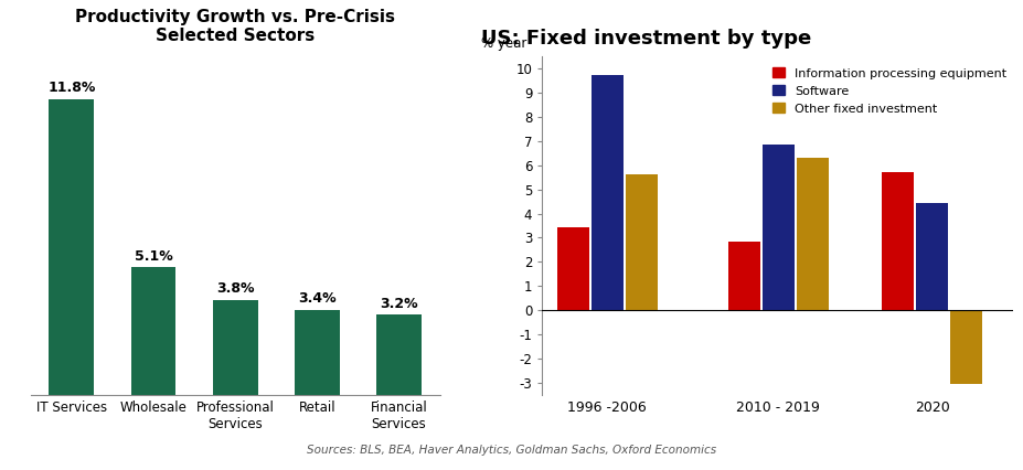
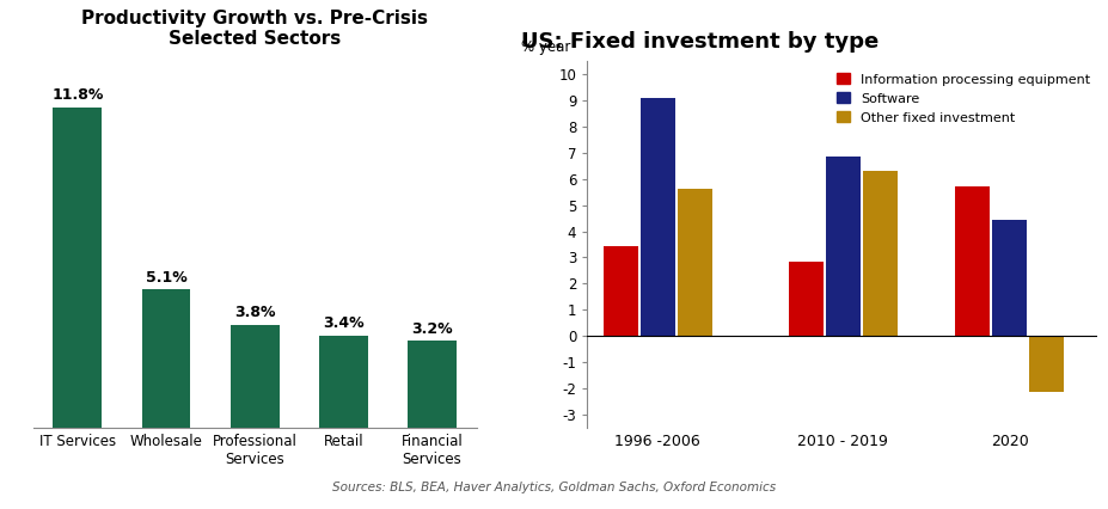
US: Fixed investment by type/Software/1996 -2006: 9.75 -> 9.10
US: Fixed investment by type/Other fixed investment/2020: -3.05 -> -2.15
